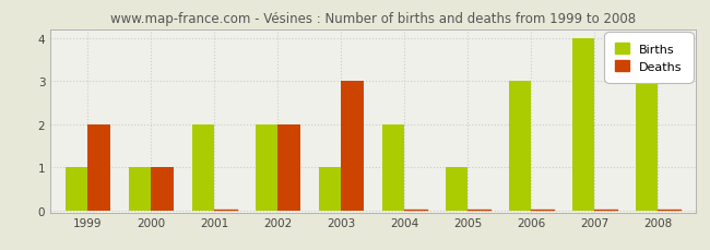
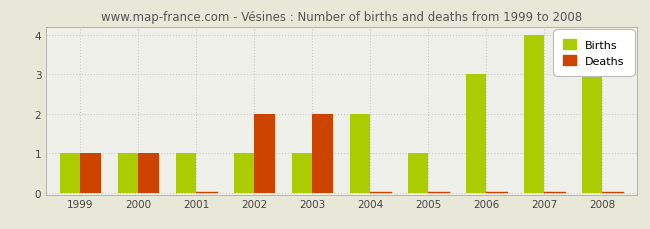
Deaths/1999: 2 -> 1
Births/2001: 2 -> 1
Births/2002: 2 -> 1
Deaths/2003: 3 -> 2
